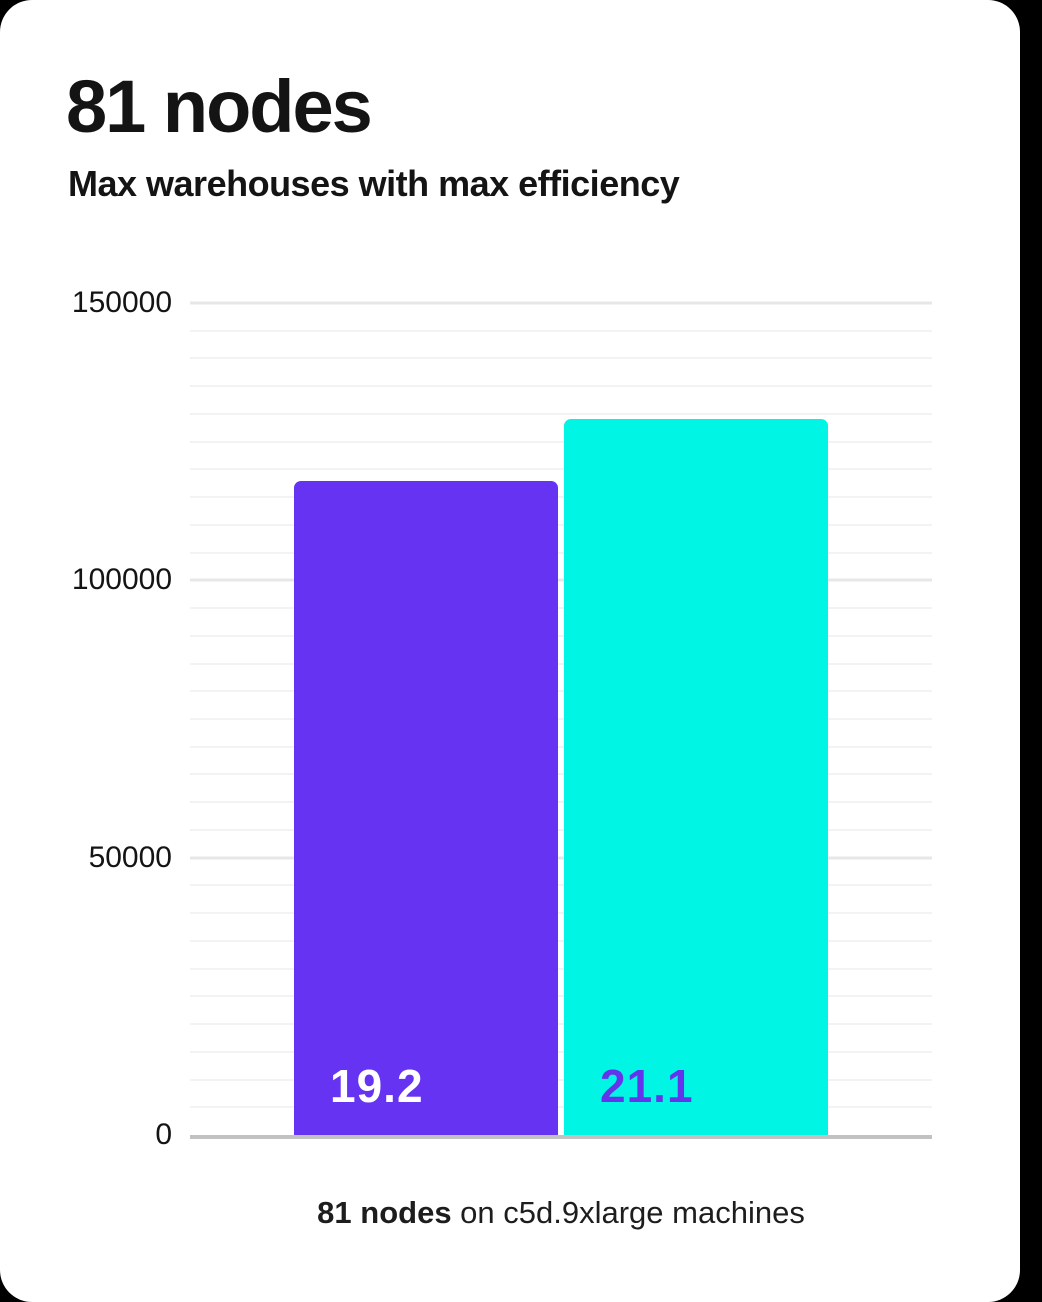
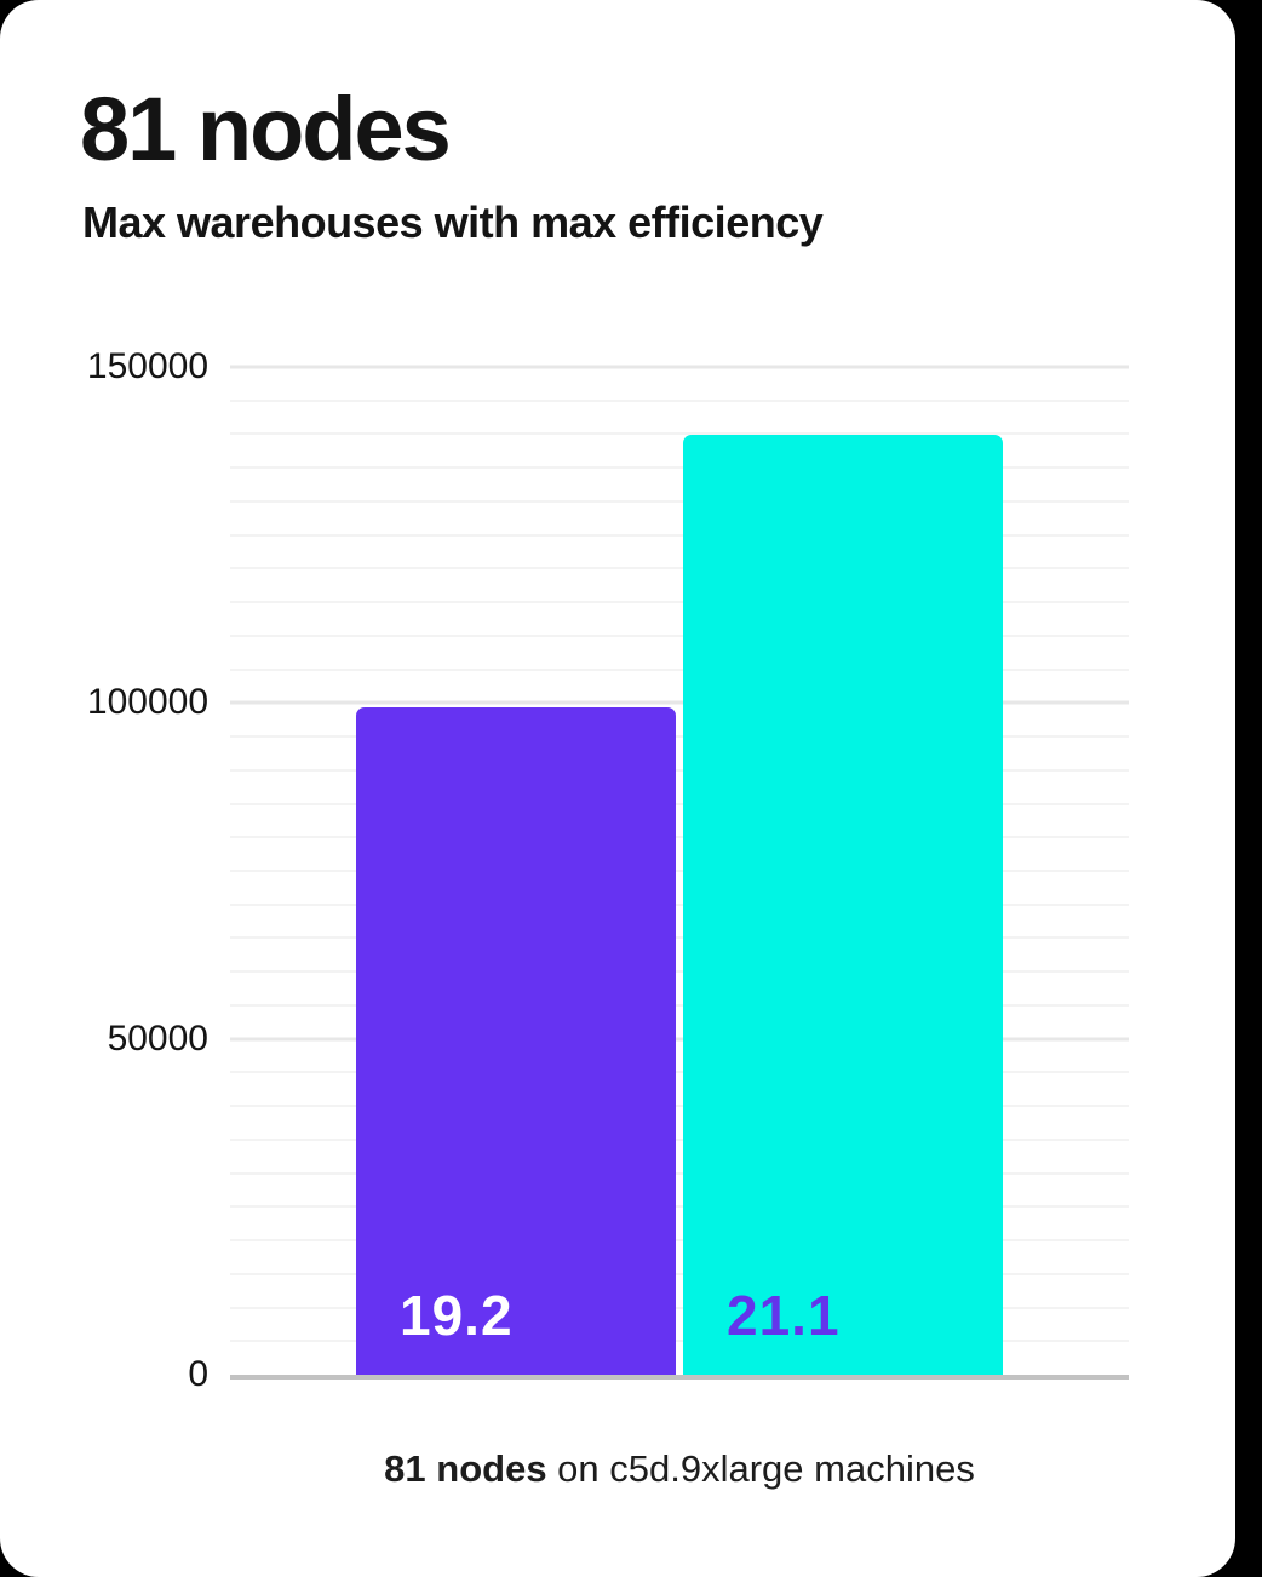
19.2: 118000 -> 99000
21.1: 129000 -> 140000
